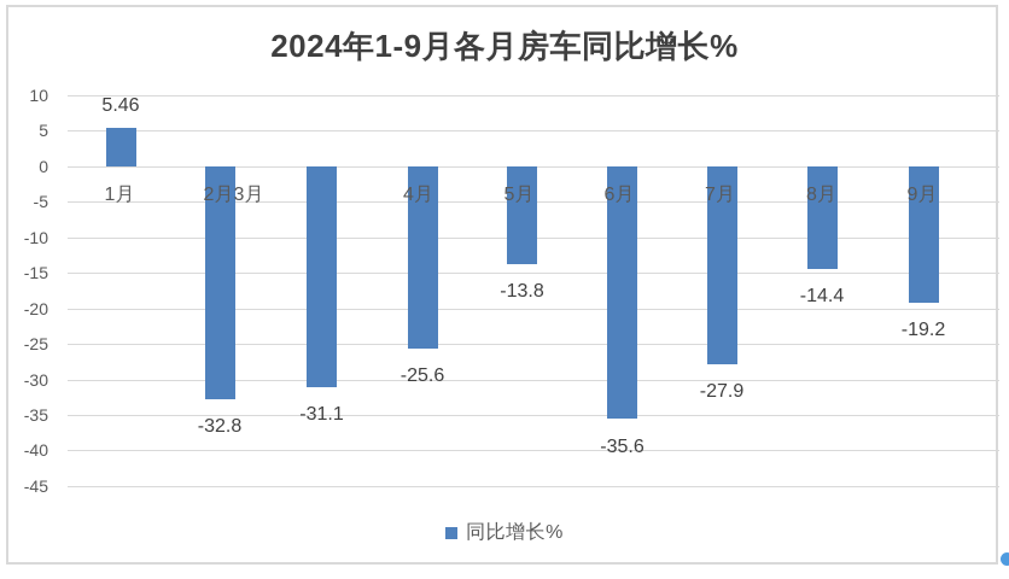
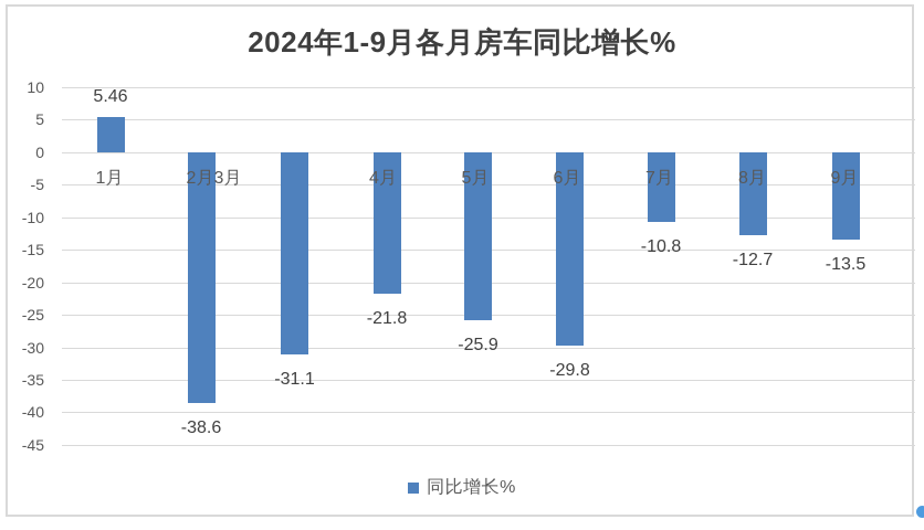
2月: -32.8 -> -38.6
4月: -25.6 -> -21.8
5月: -13.8 -> -25.9
6月: -35.6 -> -29.8
7月: -27.9 -> -10.8
8月: -14.4 -> -12.7
9月: -19.2 -> -13.5
